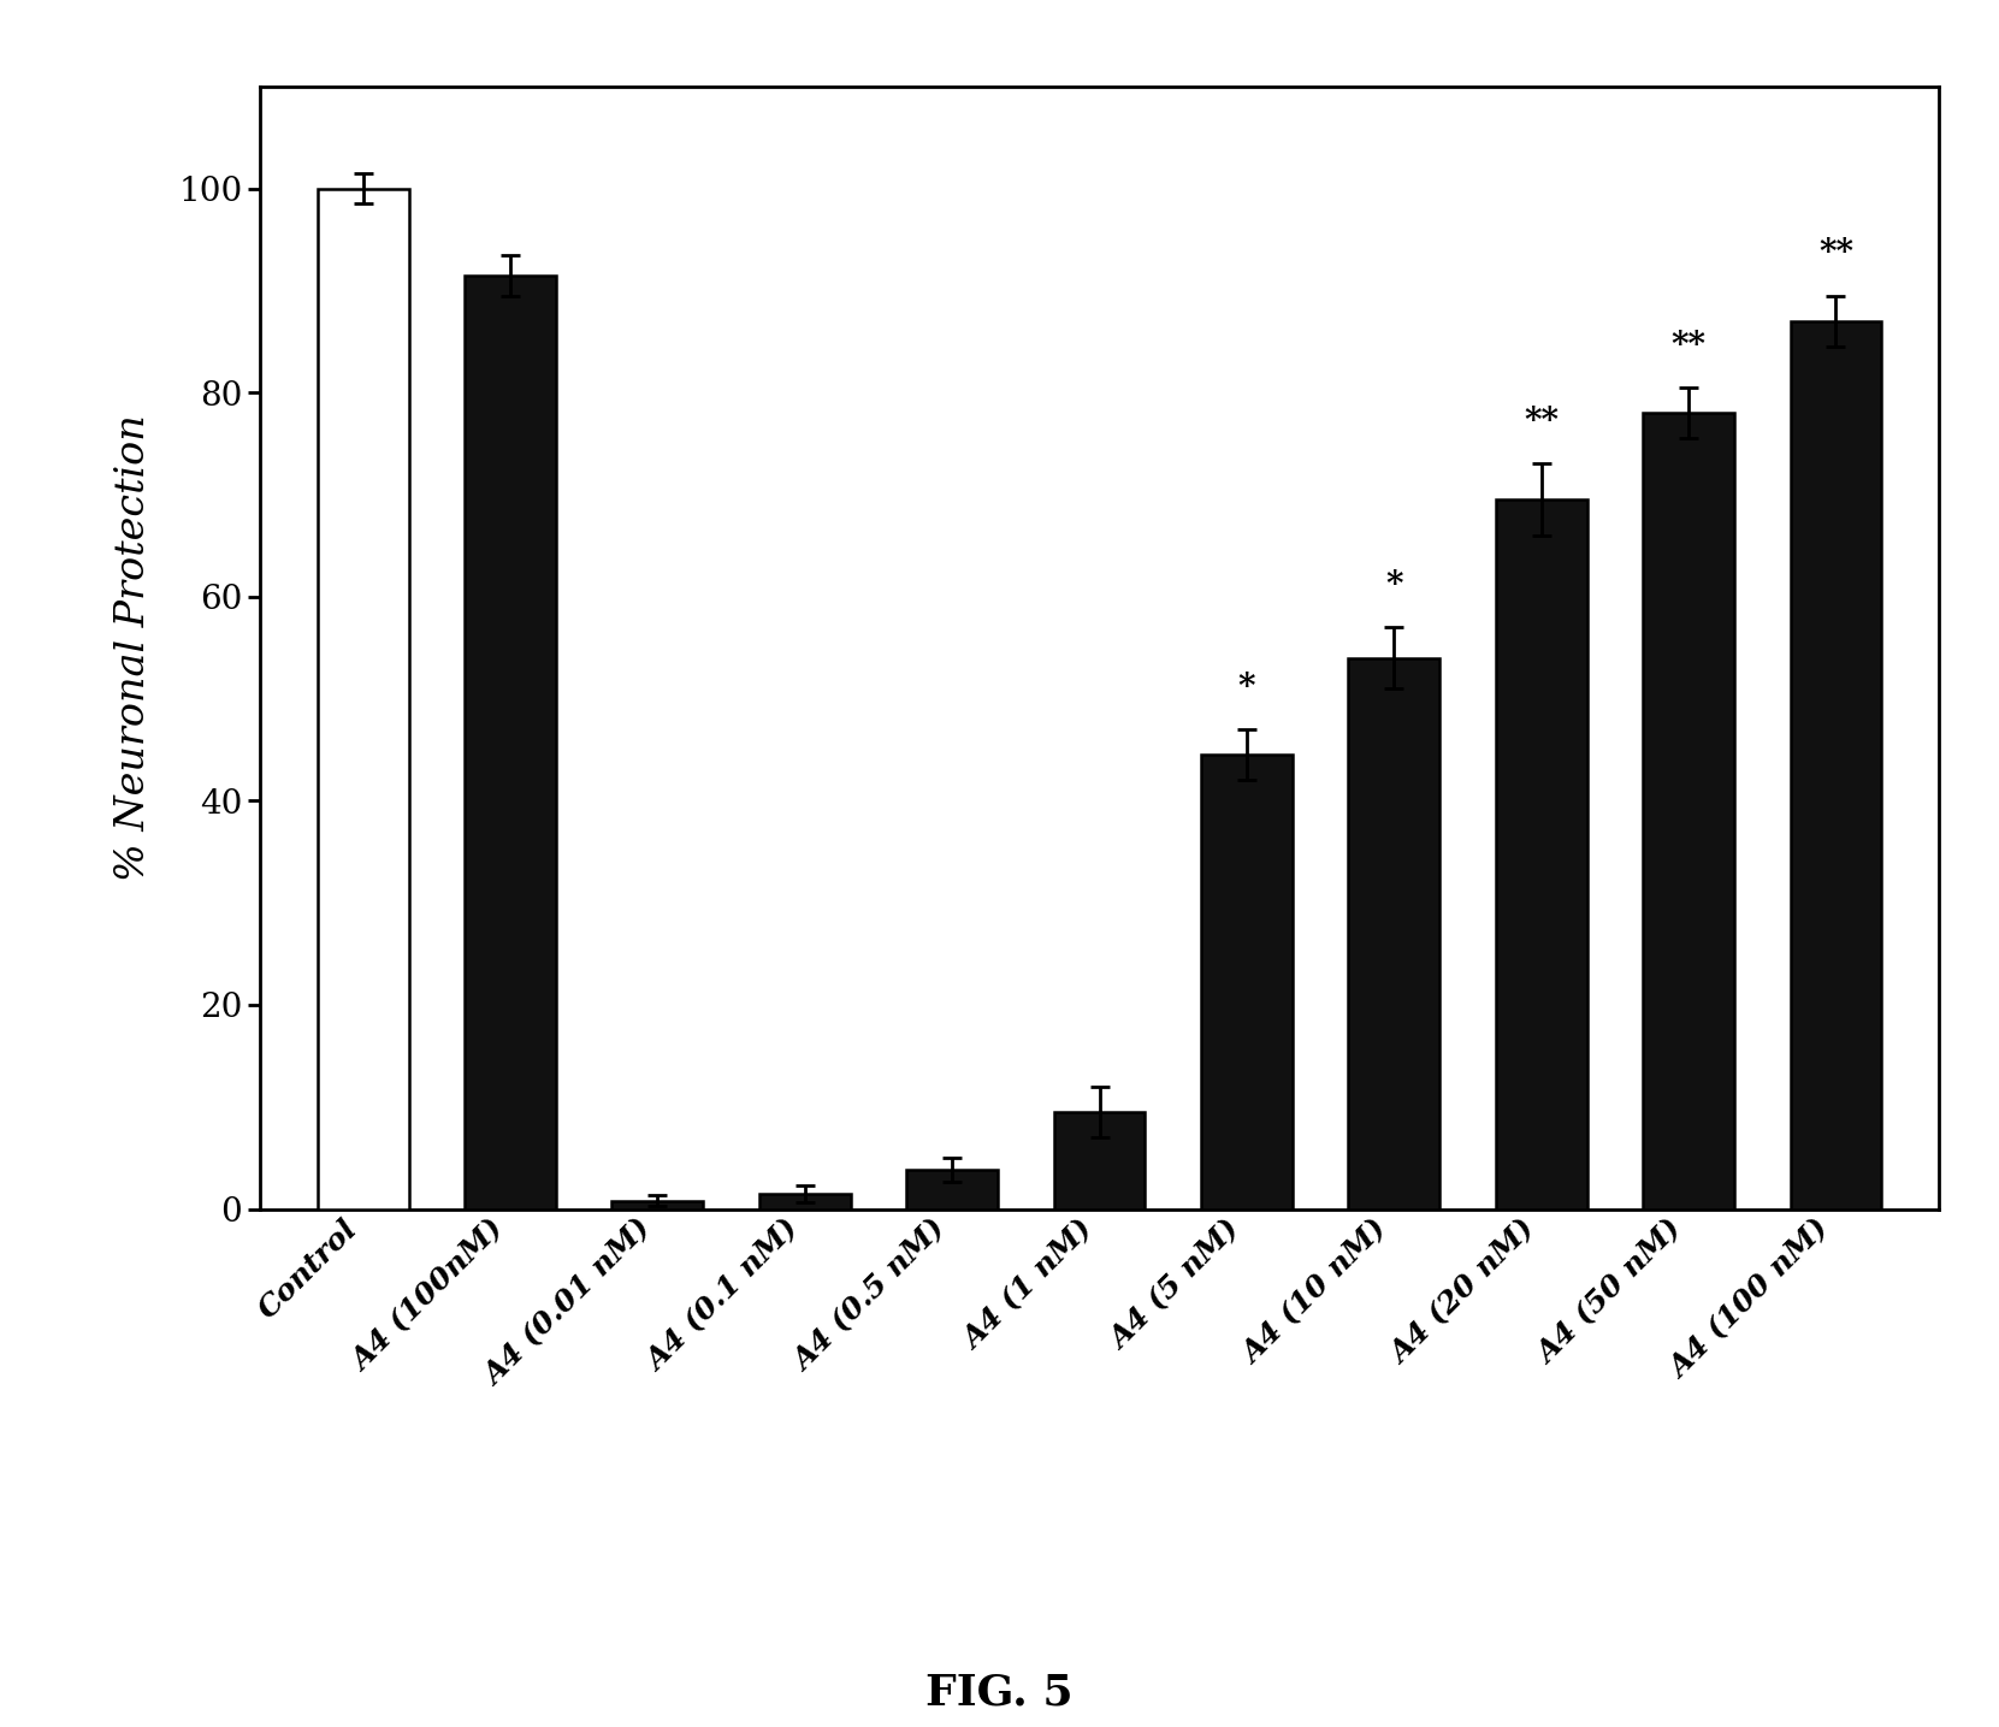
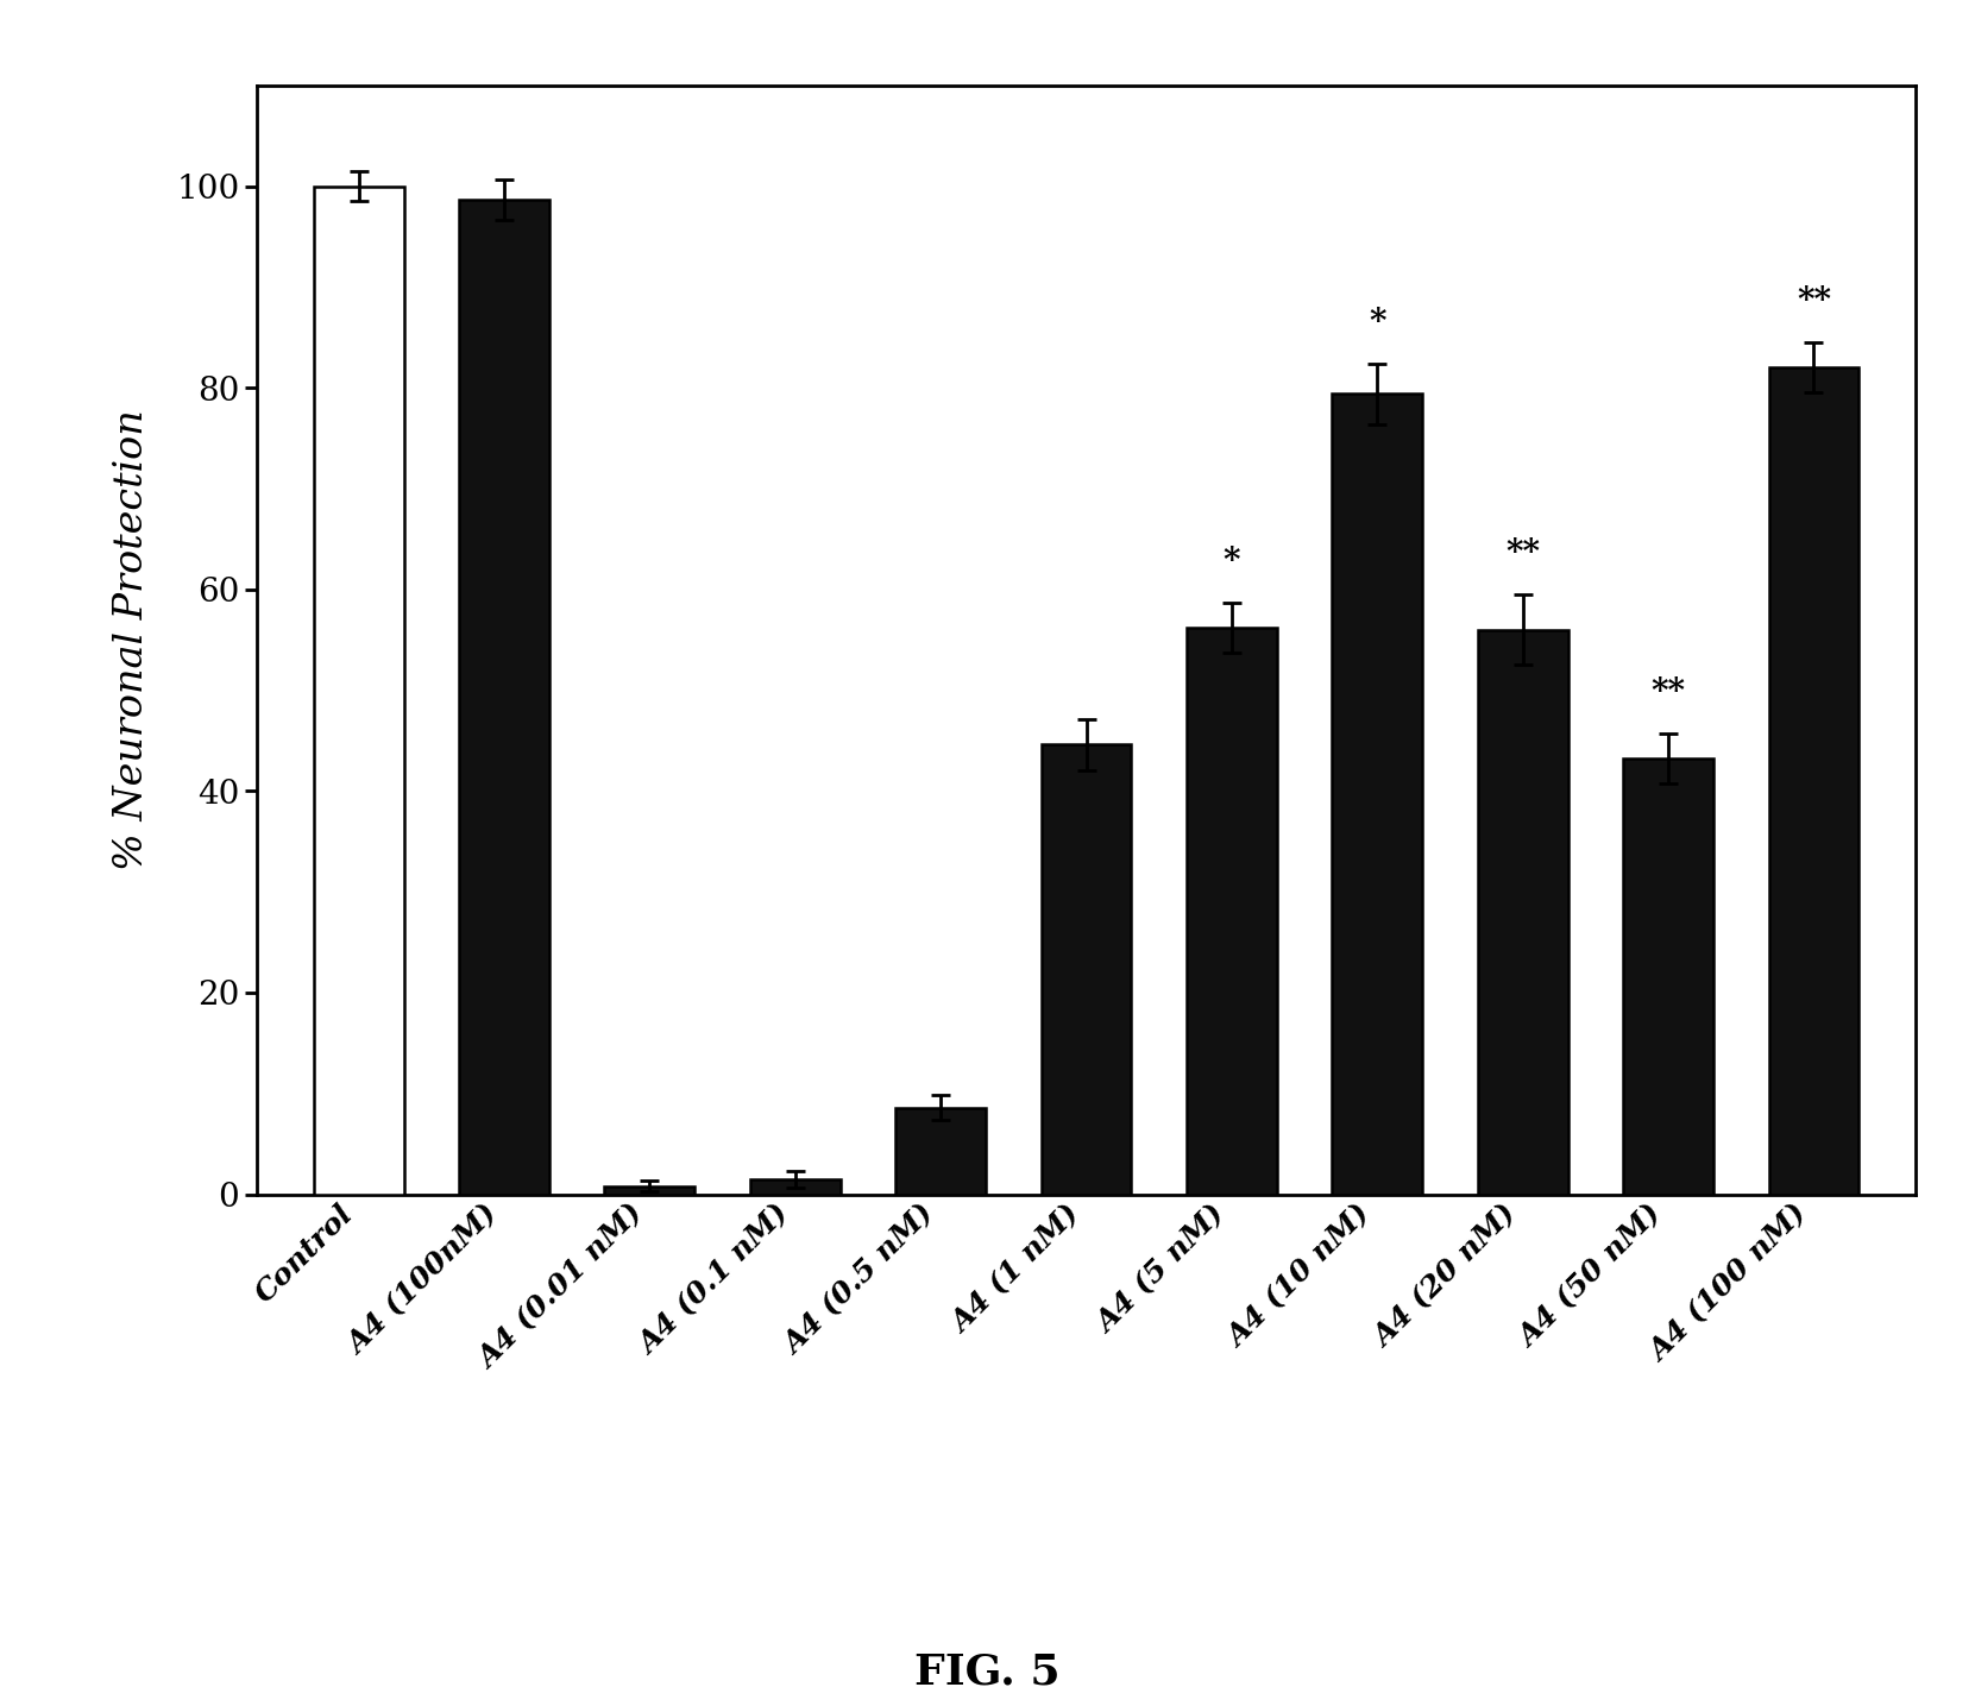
A4 (100nM): 91.5 -> 98.6
A4 (0.5 nM): 3.8 -> 8.6
A4 (1 nM): 9.5 -> 44.6
A4 (5 nM): 44.5 -> 56.2
A4 (10 nM): 54.0 -> 79.4
A4 (20 nM): 69.5 -> 56.0
A4 (50 nM): 78.0 -> 43.2
A4 (100 nM): 87.0 -> 82.0
